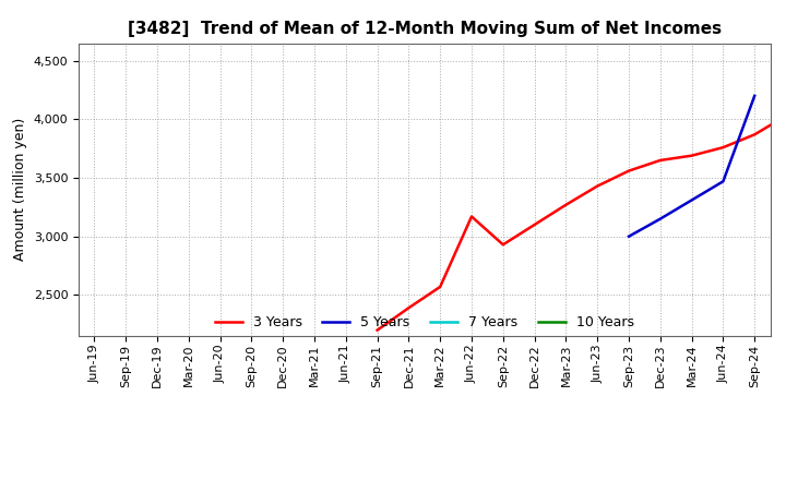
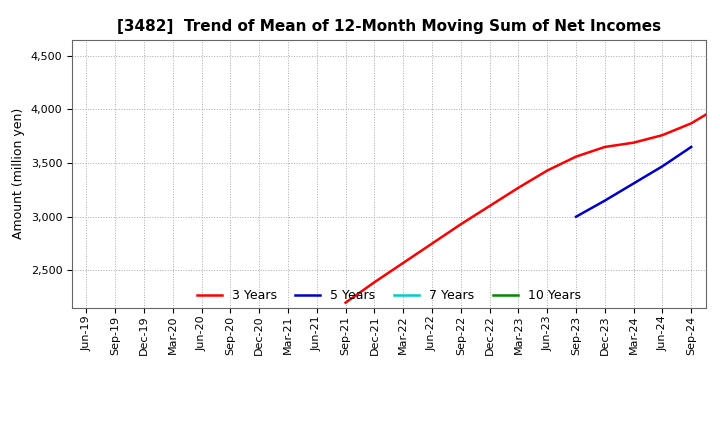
3 Years/Jun-22: 3,170 -> 2,750
5 Years/Sep-24: 4,200 -> 3,650
